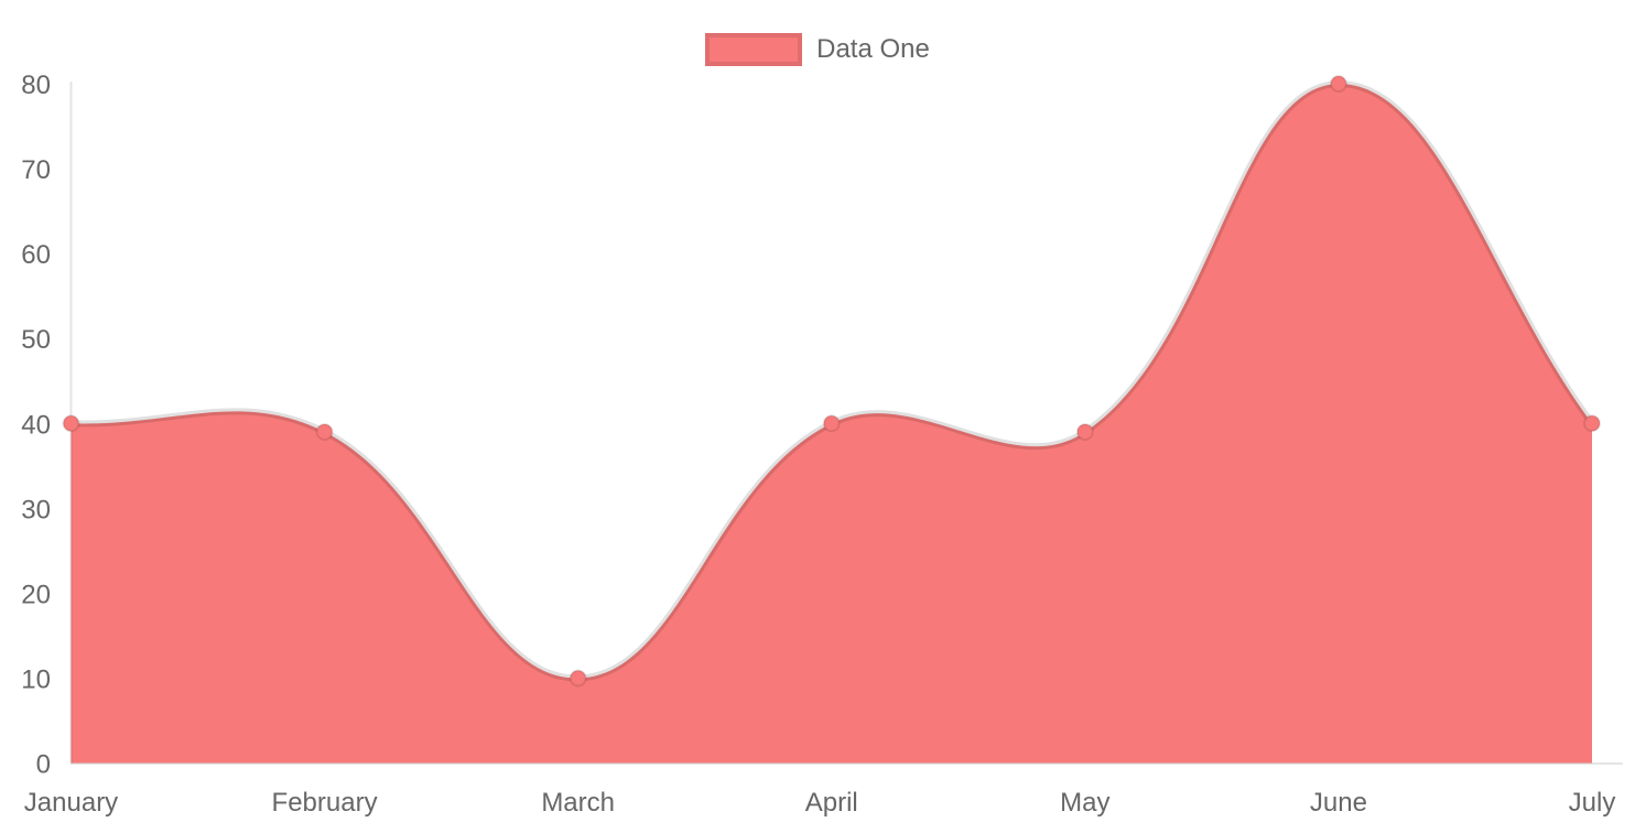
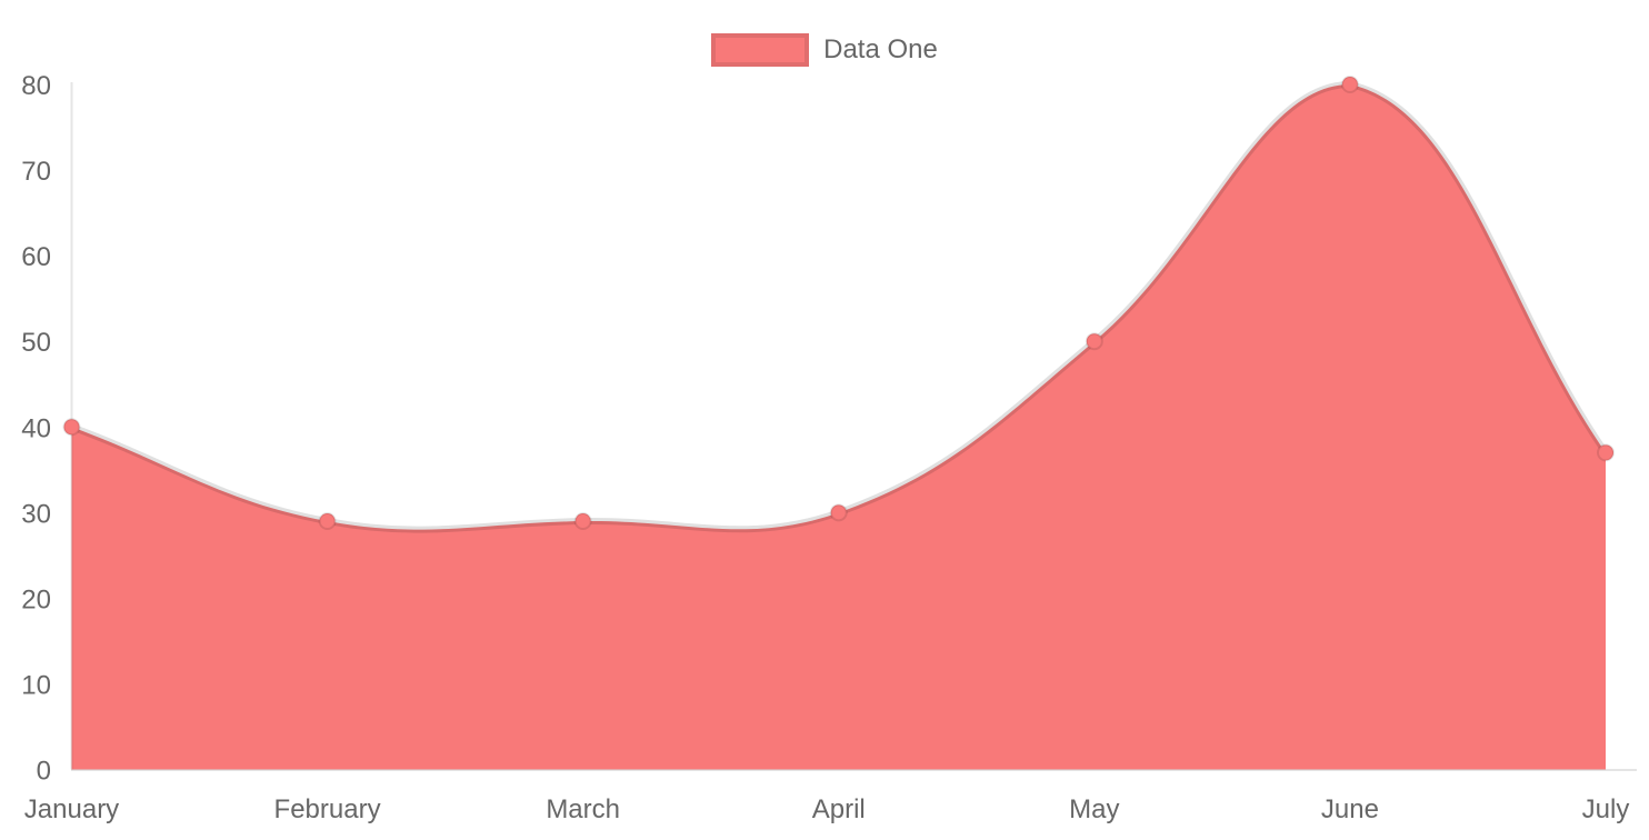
February: 39 -> 29
March: 10 -> 29
April: 40 -> 30
May: 39 -> 50
July: 40 -> 37
